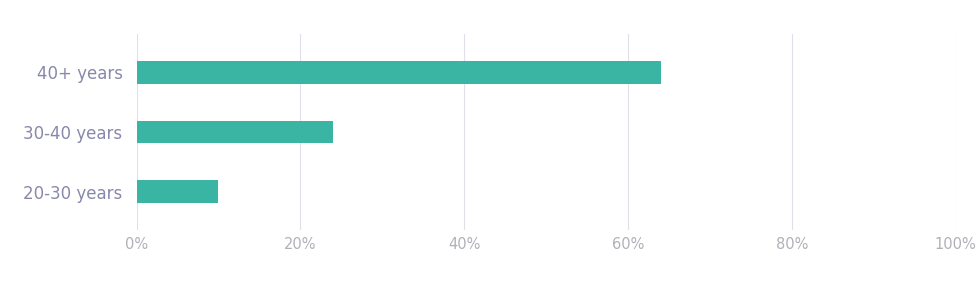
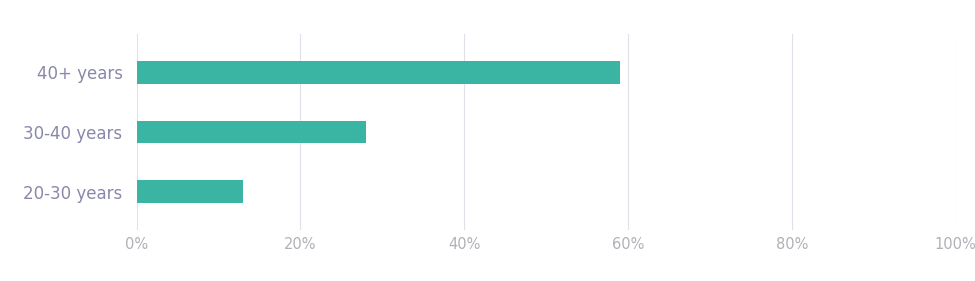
40+ years: 64% -> 59%
30-40 years: 24% -> 28%
20-30 years: 10% -> 13%
